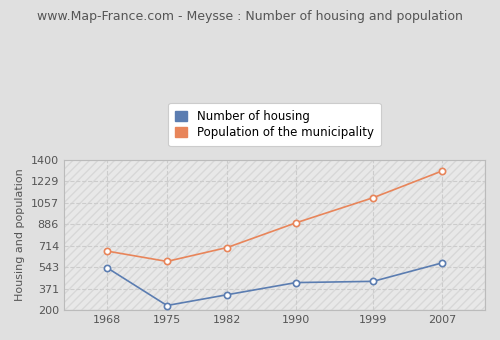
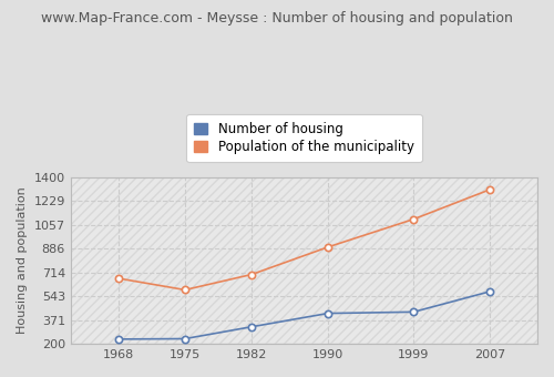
Number of housing/1968: 540 -> 230
